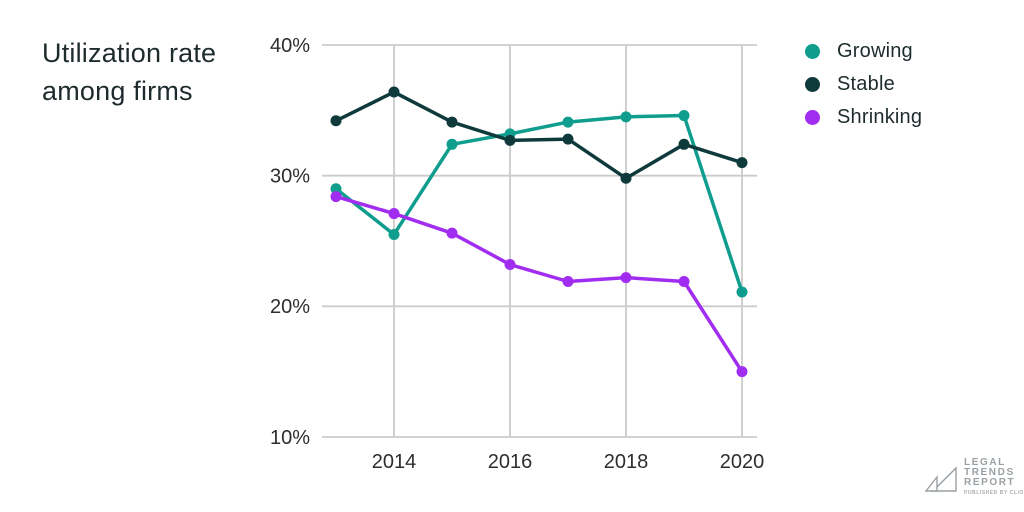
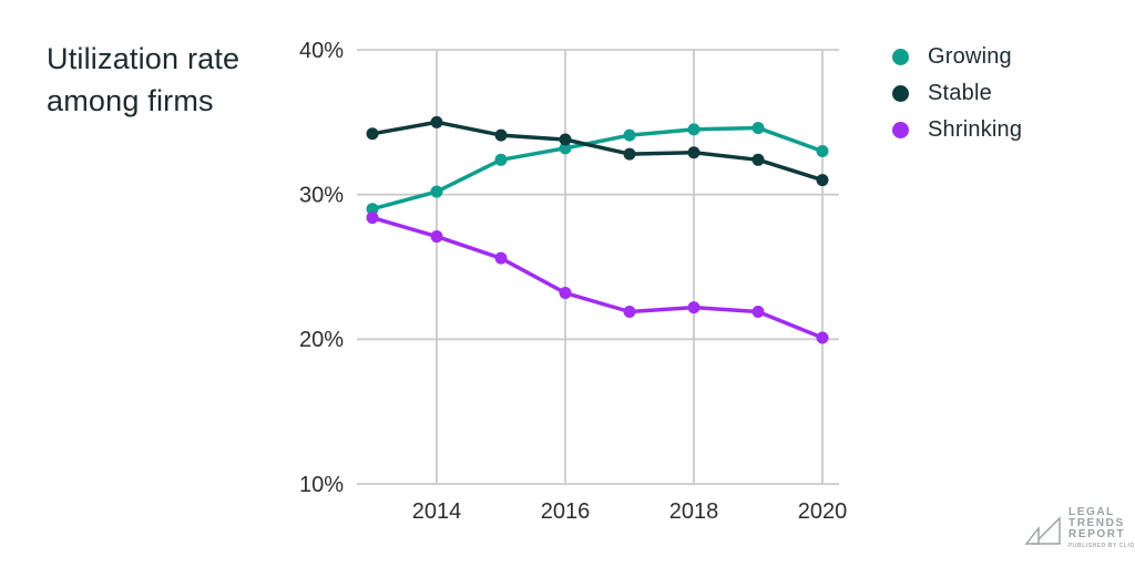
Growing/2014: 25.5% -> 30.2%
Stable/2014: 36.4% -> 35.0%
Stable/2016: 32.7% -> 33.8%
Stable/2018: 29.8% -> 32.9%
Growing/2020: 21.1% -> 33.0%
Shrinking/2020: 15.0% -> 20.1%
